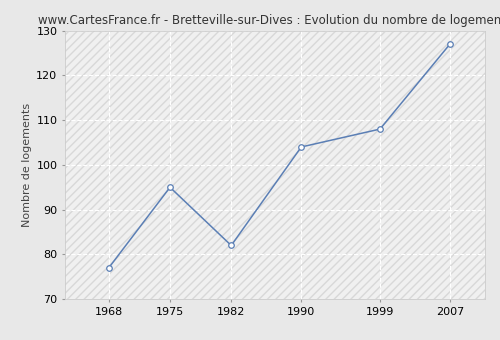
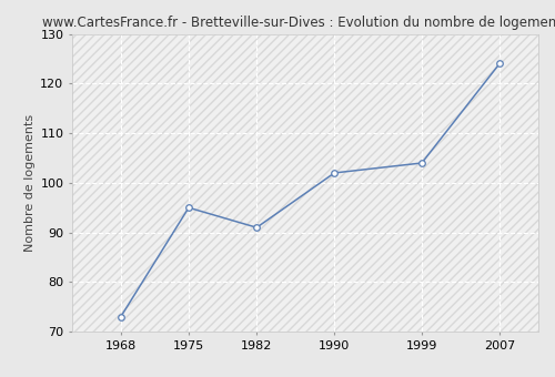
1968: 77 -> 73
1982: 82 -> 91
1990: 104 -> 102
1999: 108 -> 104
2007: 127 -> 124
